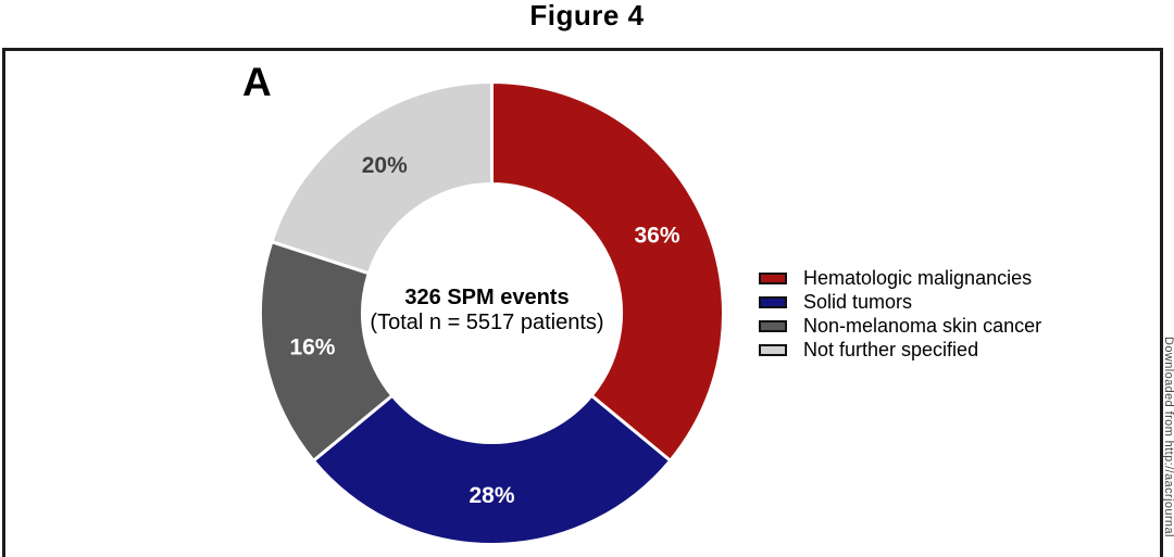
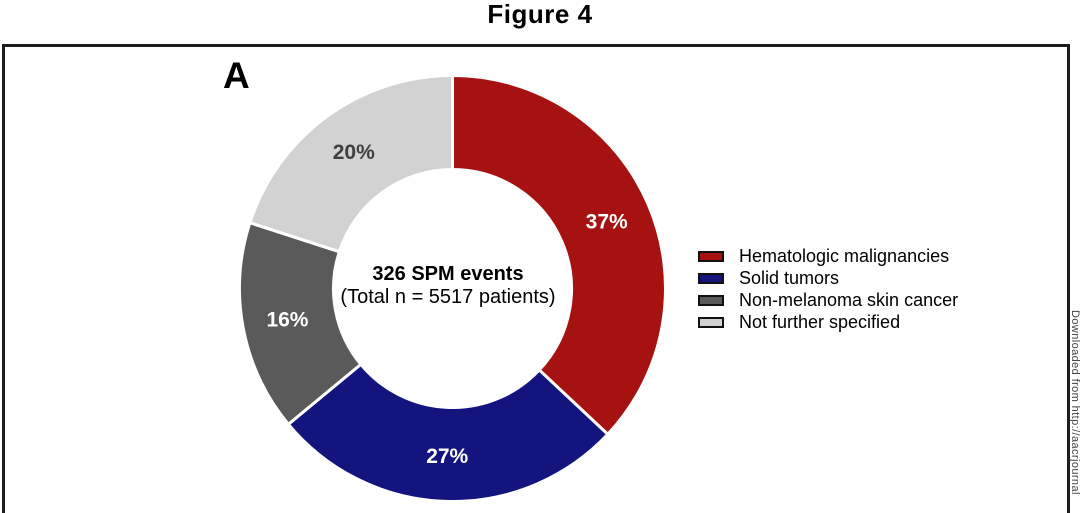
Hematologic malignancies: 36% -> 37%
Solid tumors: 28% -> 27%
